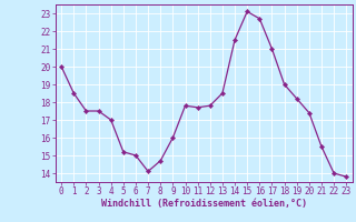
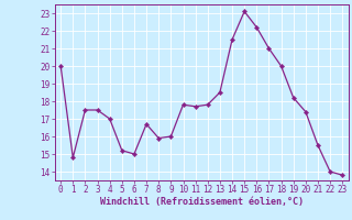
1: 18.5 -> 14.8
7: 14.1 -> 16.7
8: 14.7 -> 15.9
16: 22.7 -> 22.2
18: 19.0 -> 20.0
